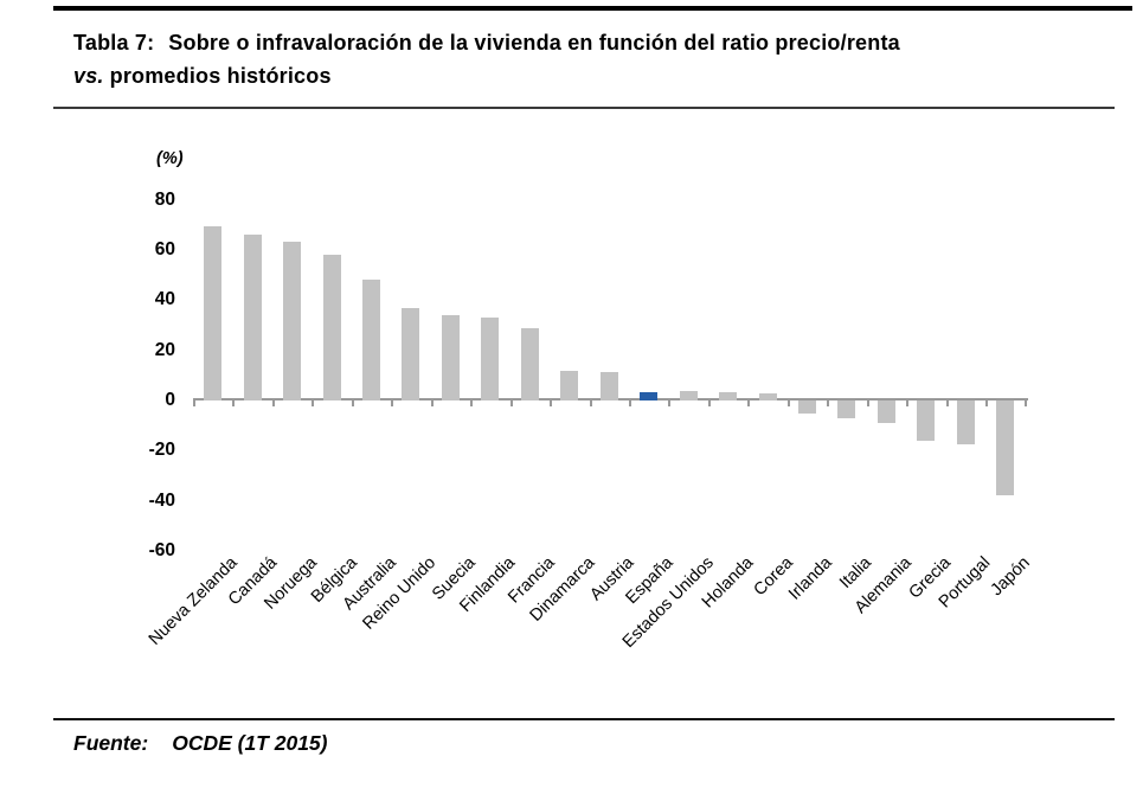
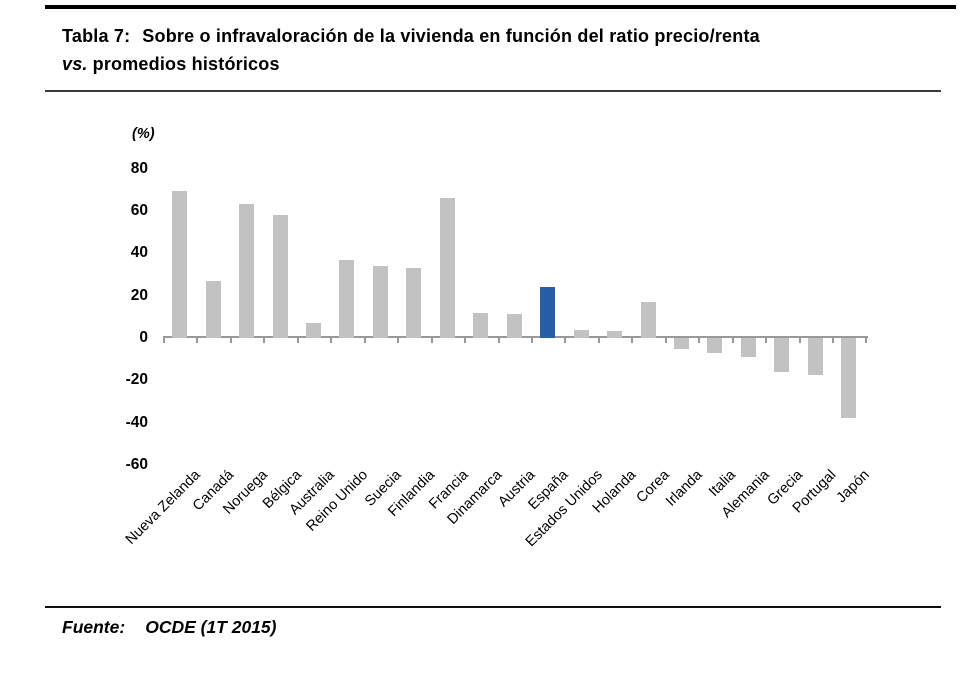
Canadá: 66 -> 27
Australia: 48 -> 7
Francia: 29 -> 66
España: 4 -> 24
Corea: 3 -> 17
